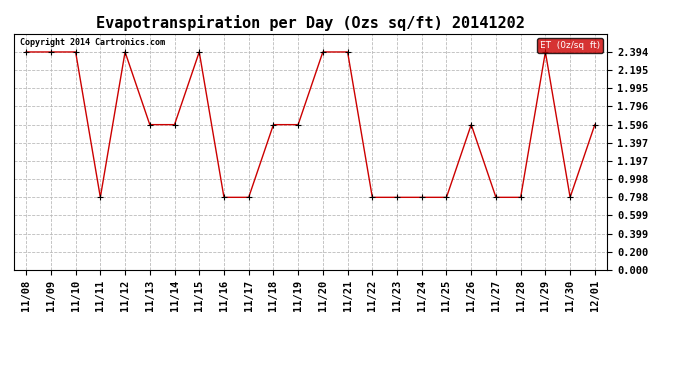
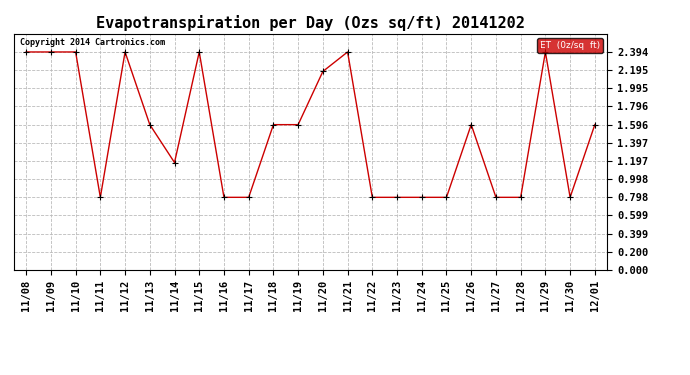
11/14: 1.60 -> 1.18
11/20: 2.39 -> 2.18
